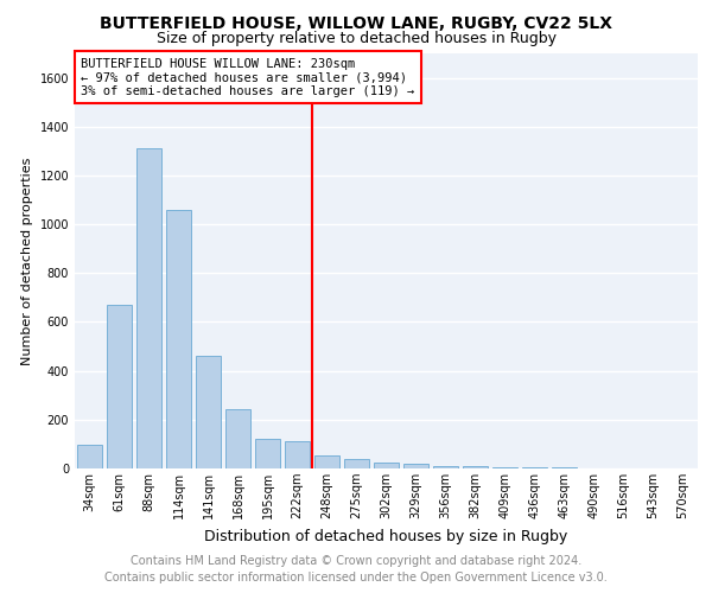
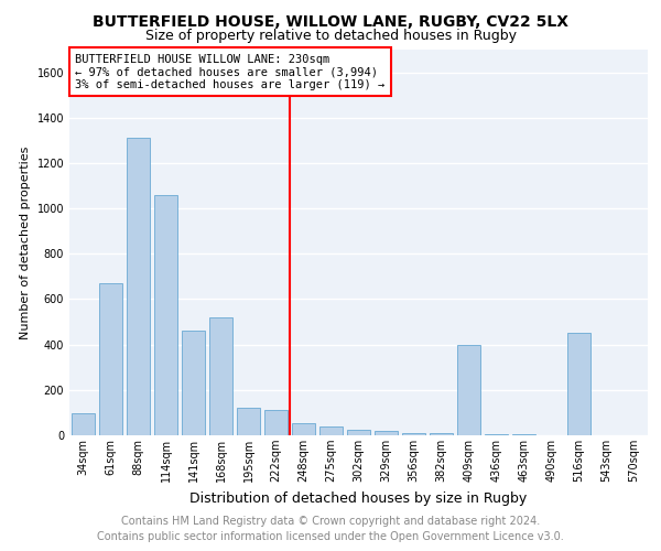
168sqm: 245 -> 520
409sqm: 5 -> 400
516sqm: 2 -> 450
